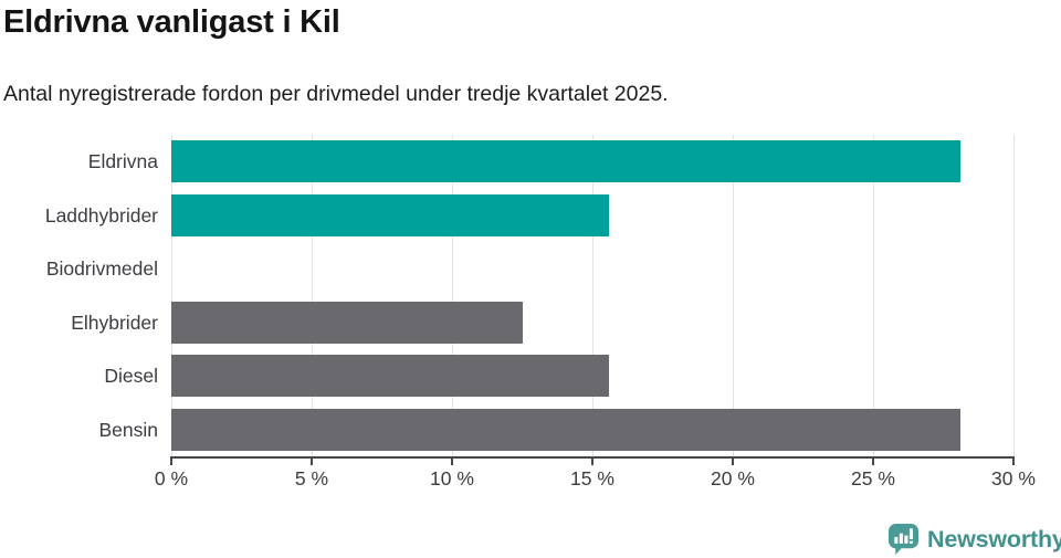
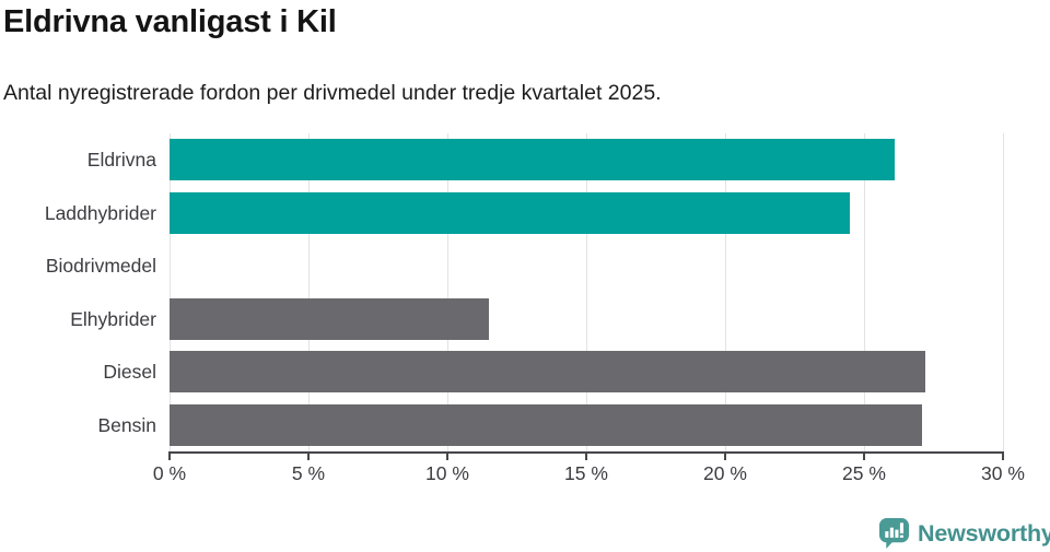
Eldrivna: 28.1% -> 26.1%
Laddhybrider: 15.6% -> 24.5%
Elhybrider: 12.5% -> 11.5%
Diesel: 15.6% -> 27.2%
Bensin: 28.1% -> 27.1%
